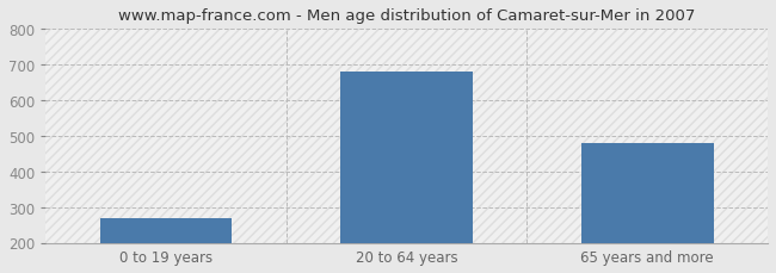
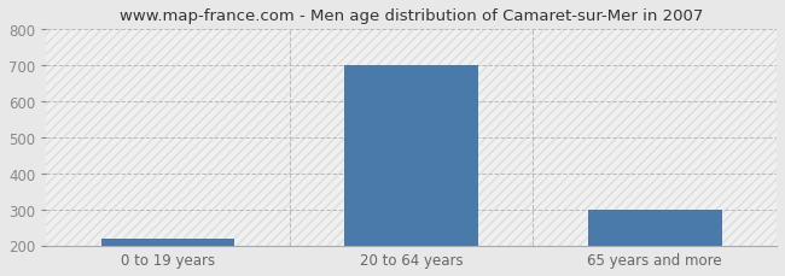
0 to 19 years: 270 -> 220
20 to 64 years: 680 -> 700
65 years and more: 480 -> 300
